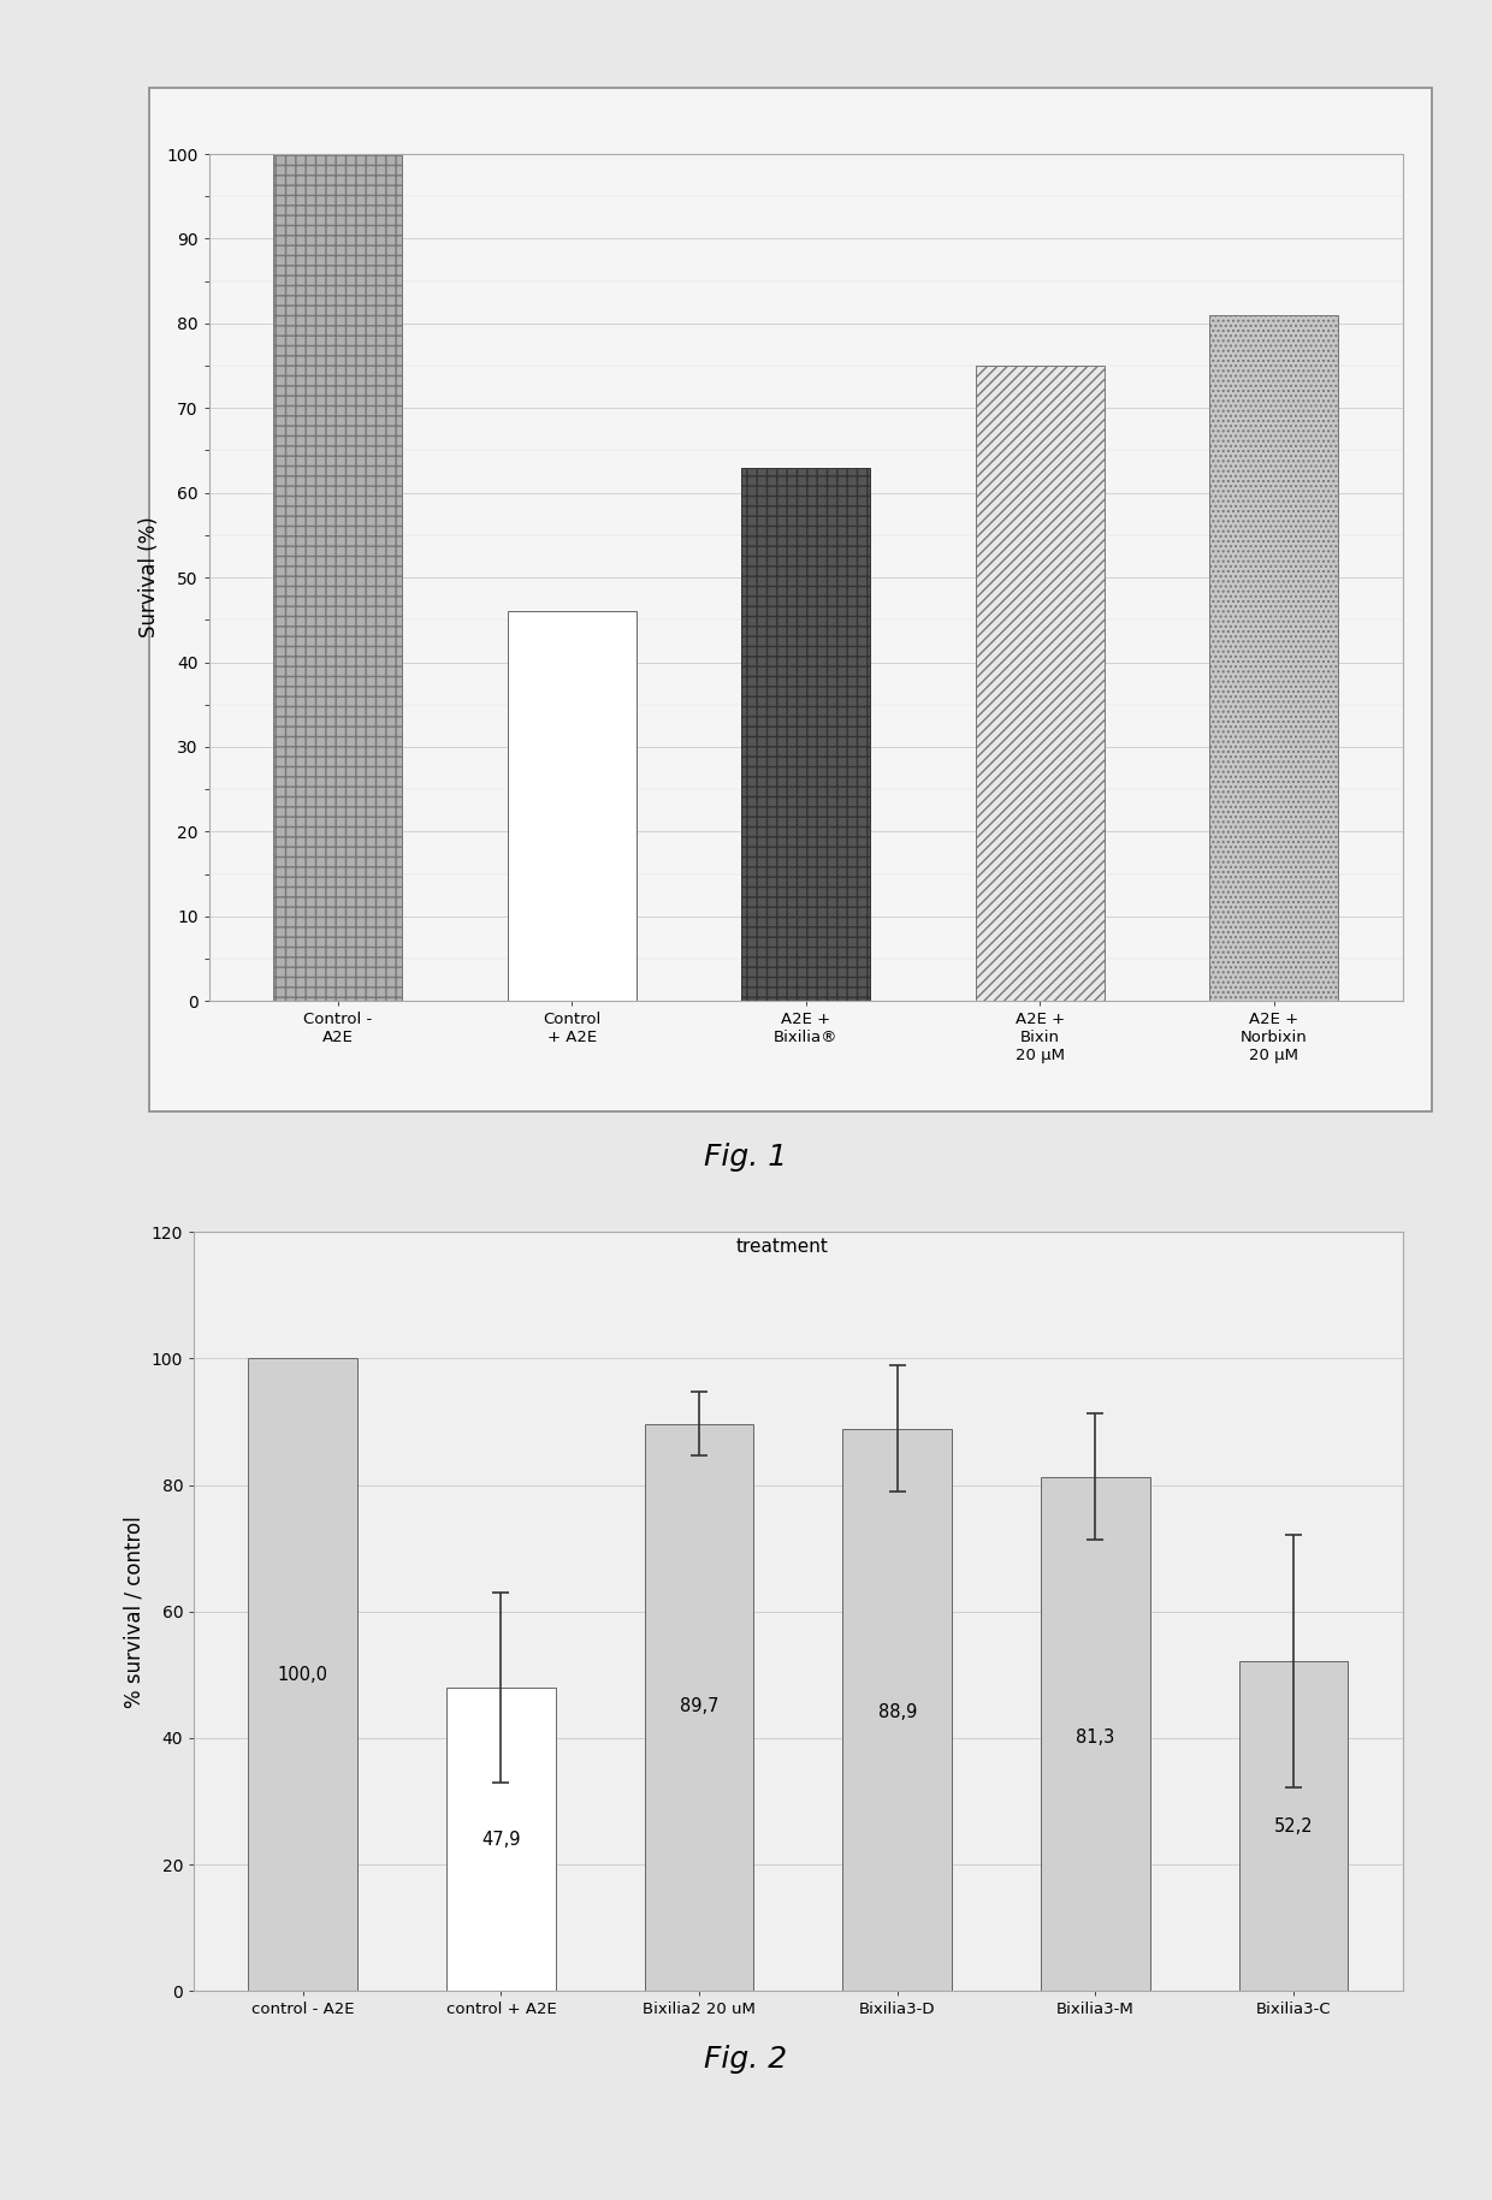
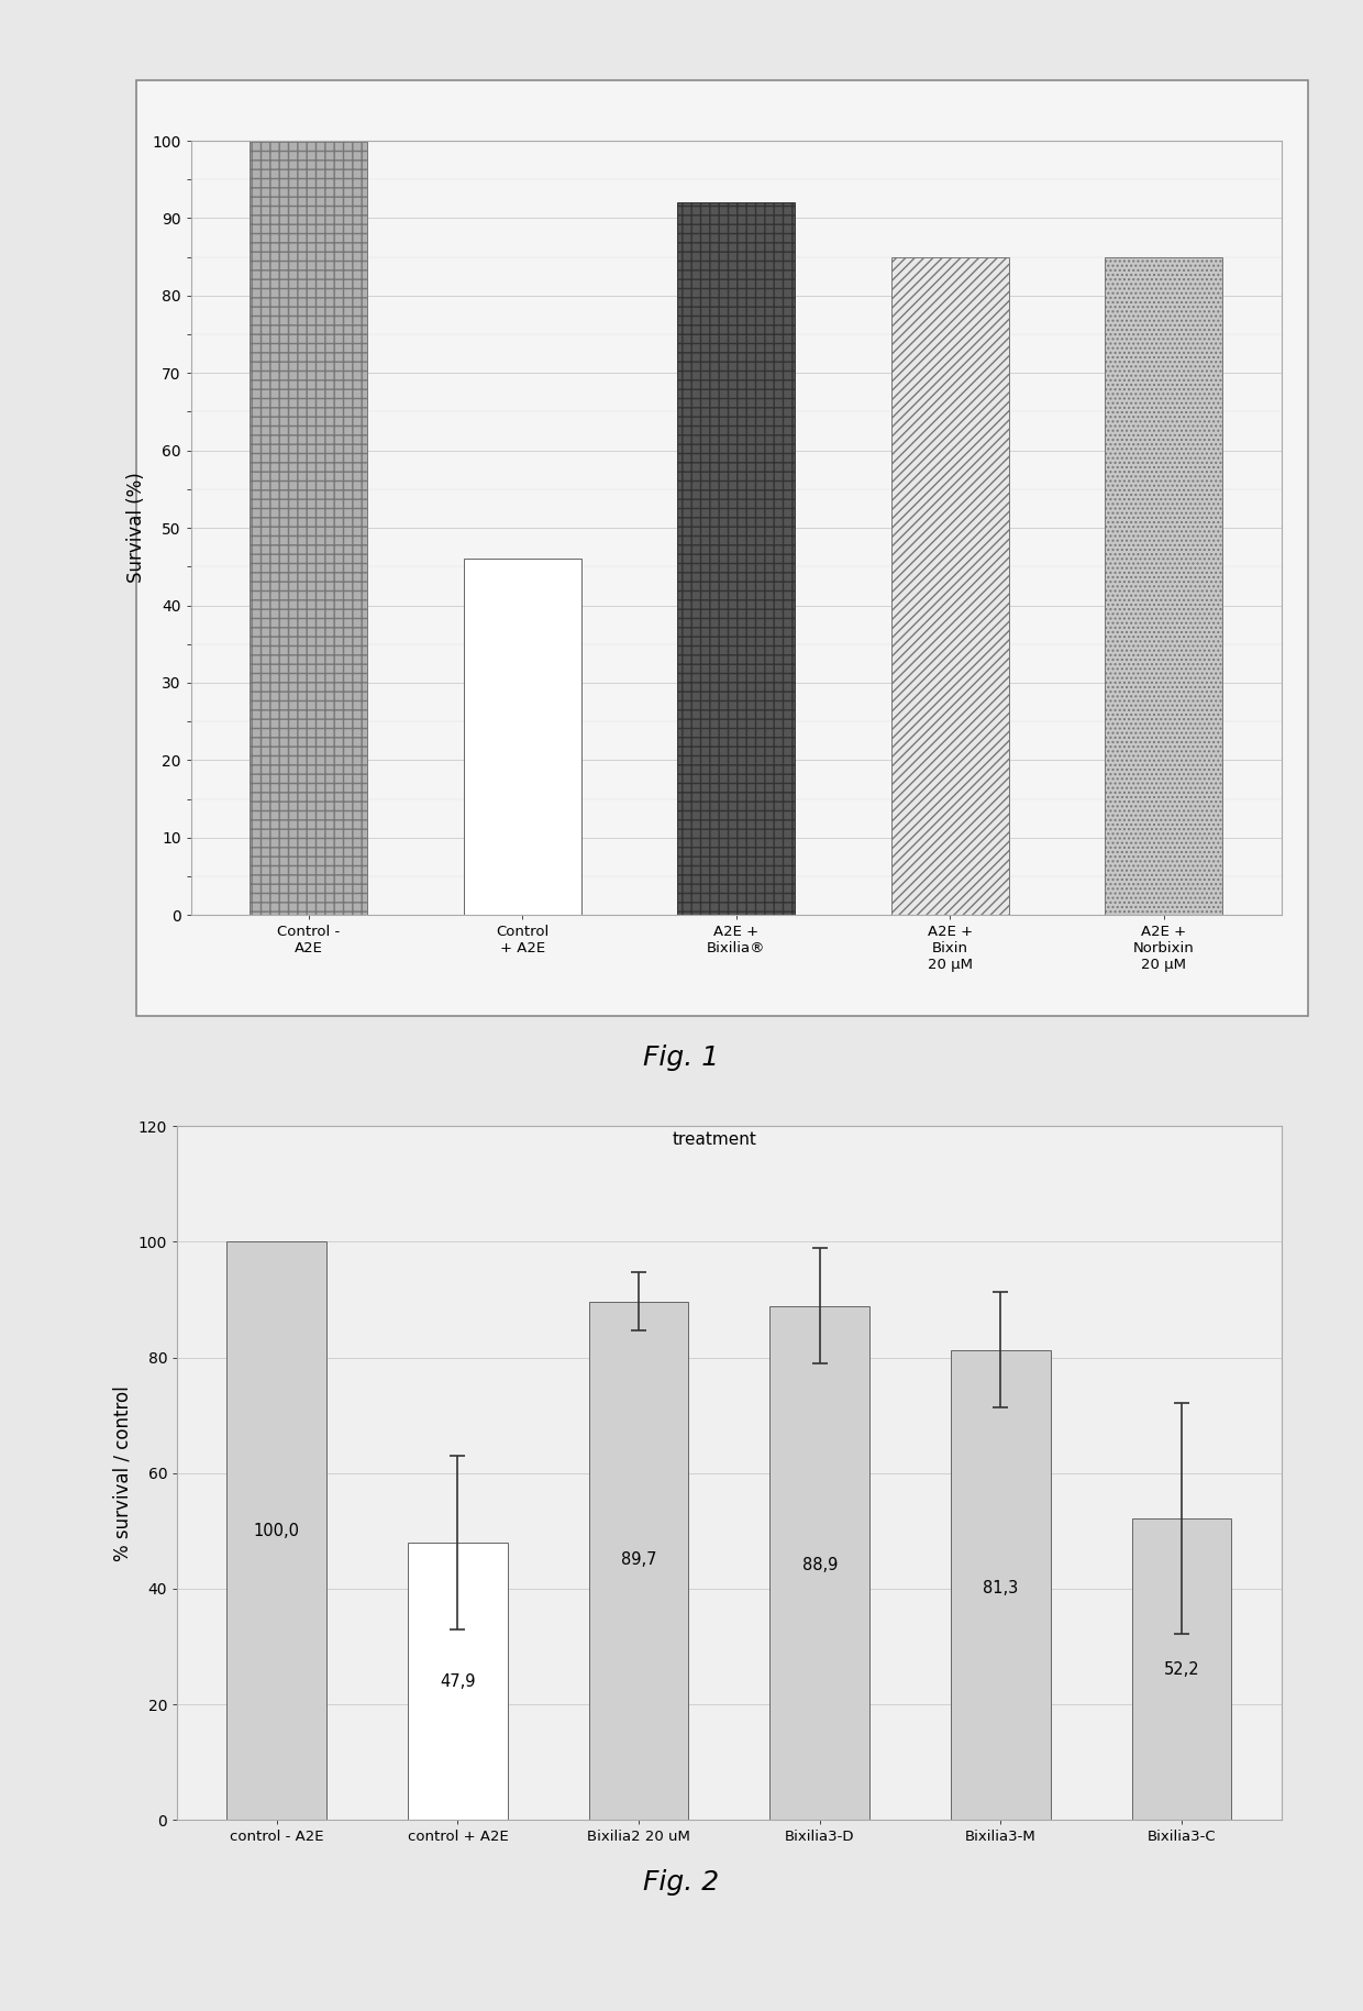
A2E + Bixilia®: 63 -> 92
A2E + Bixin 20 µM: 75 -> 85
A2E + Norbixin 20 µM: 81 -> 85
